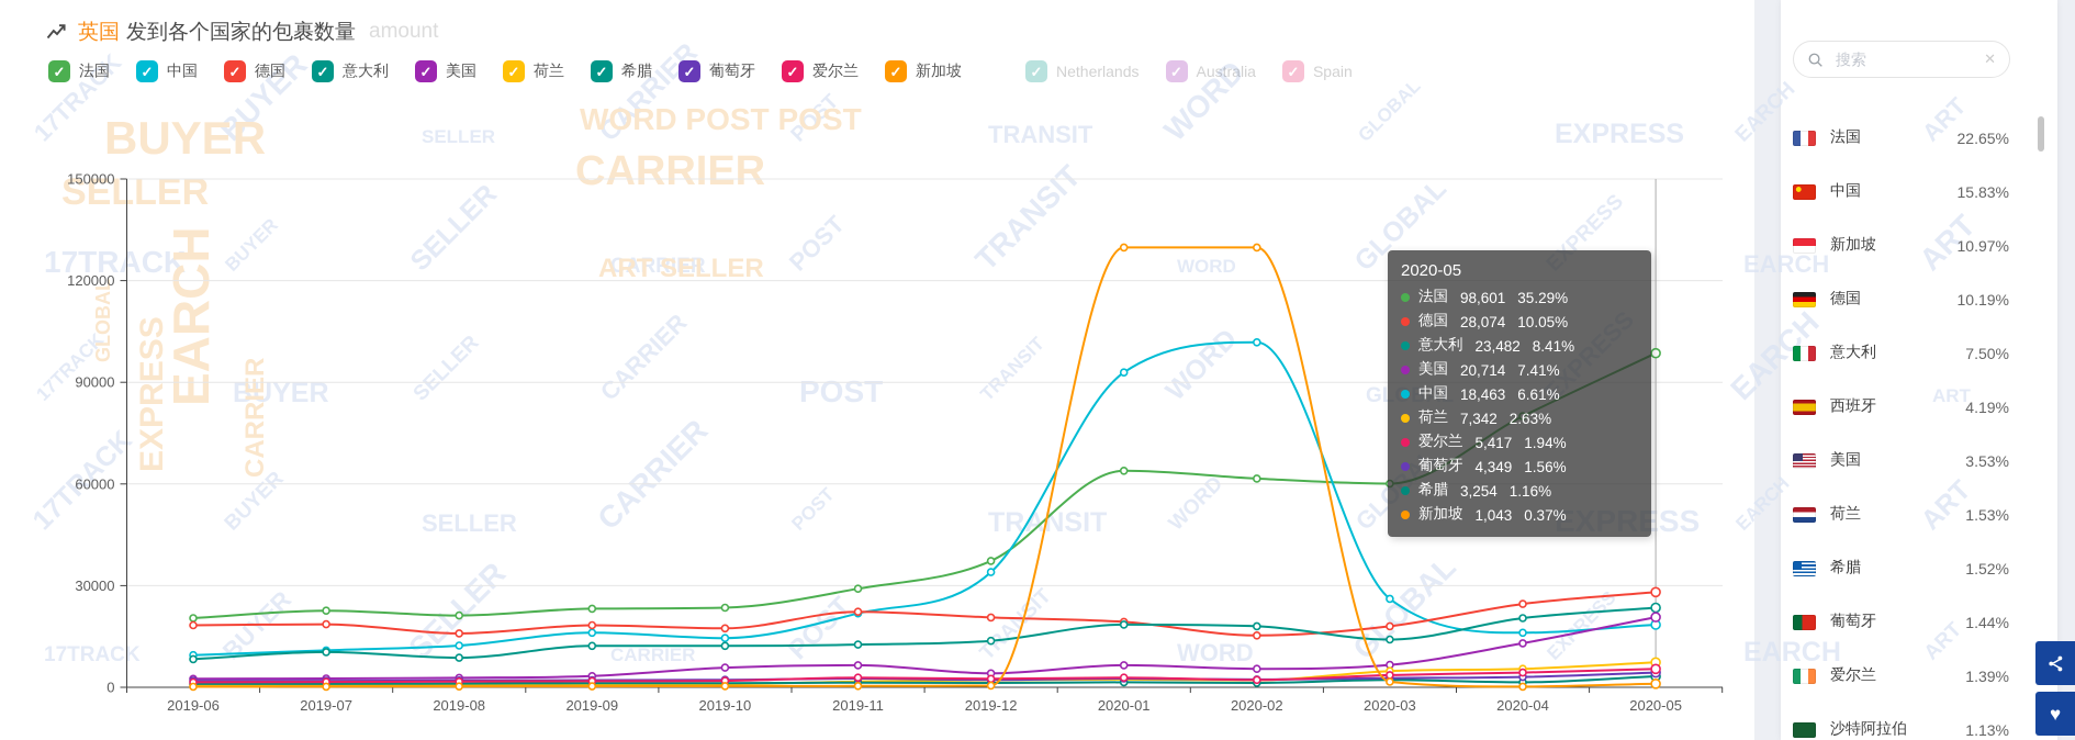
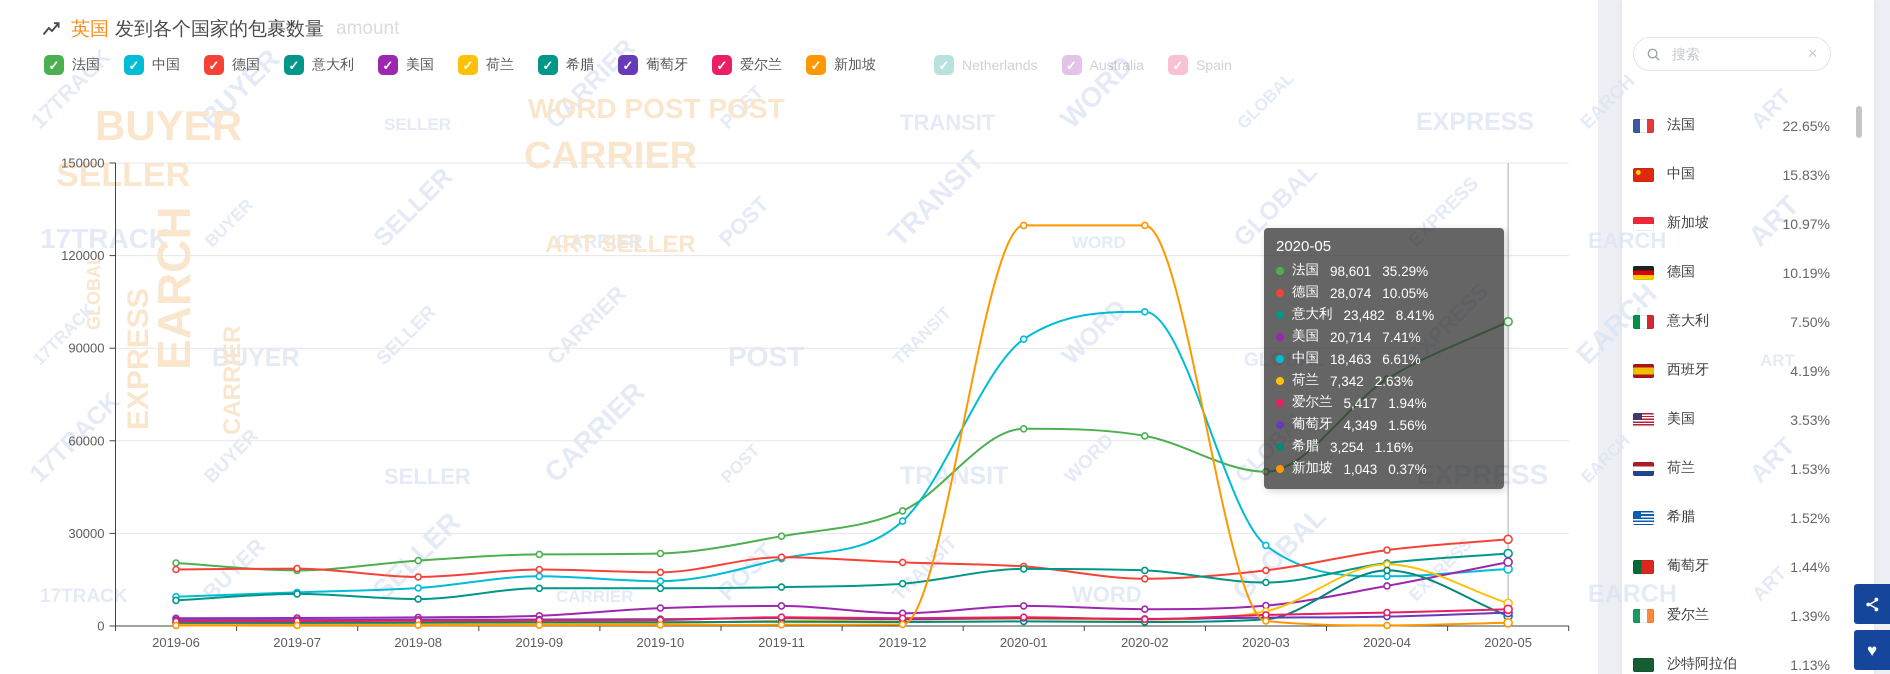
法国/2019-07: 23000 -> 18000
法国/2020-03: 60000 -> 50000
荷兰/2020-04: 5000 -> 20000
希腊/2020-04: 2000 -> 18000
